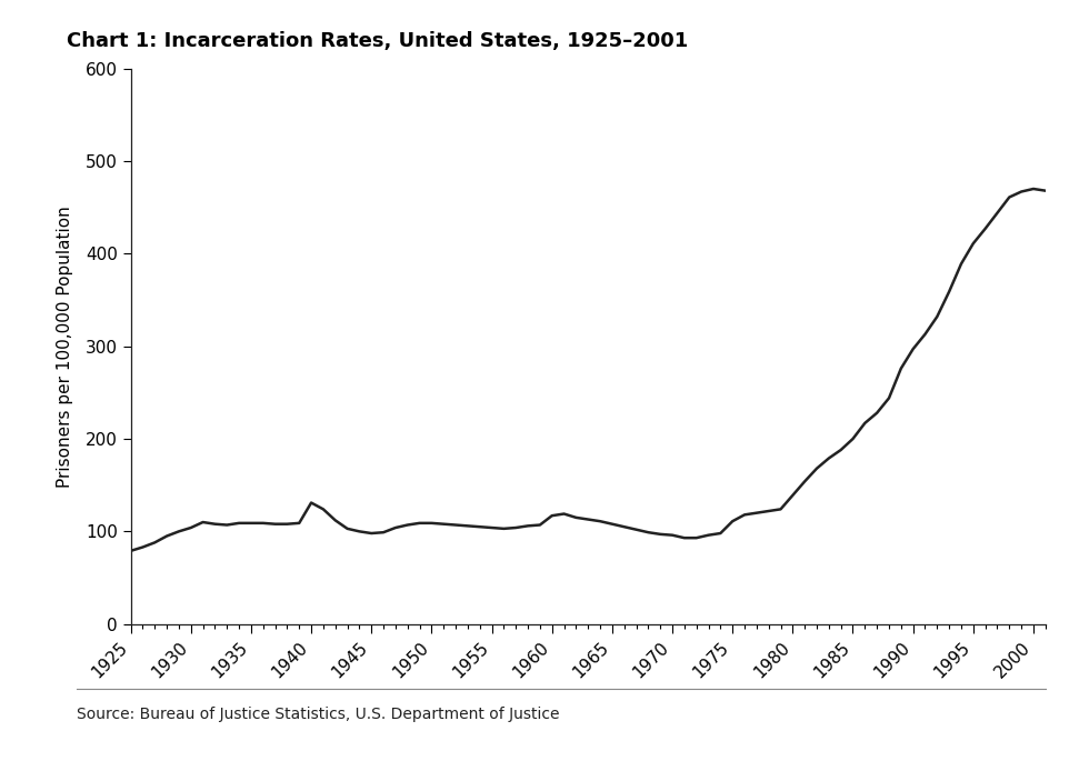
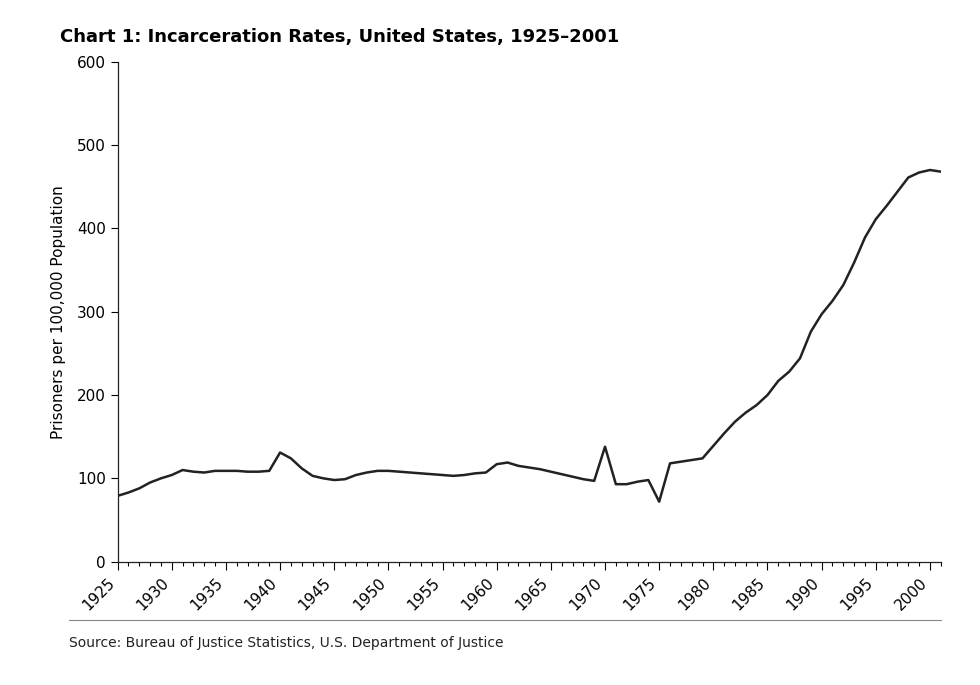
1970: 96 -> 138
1975: 111 -> 72
